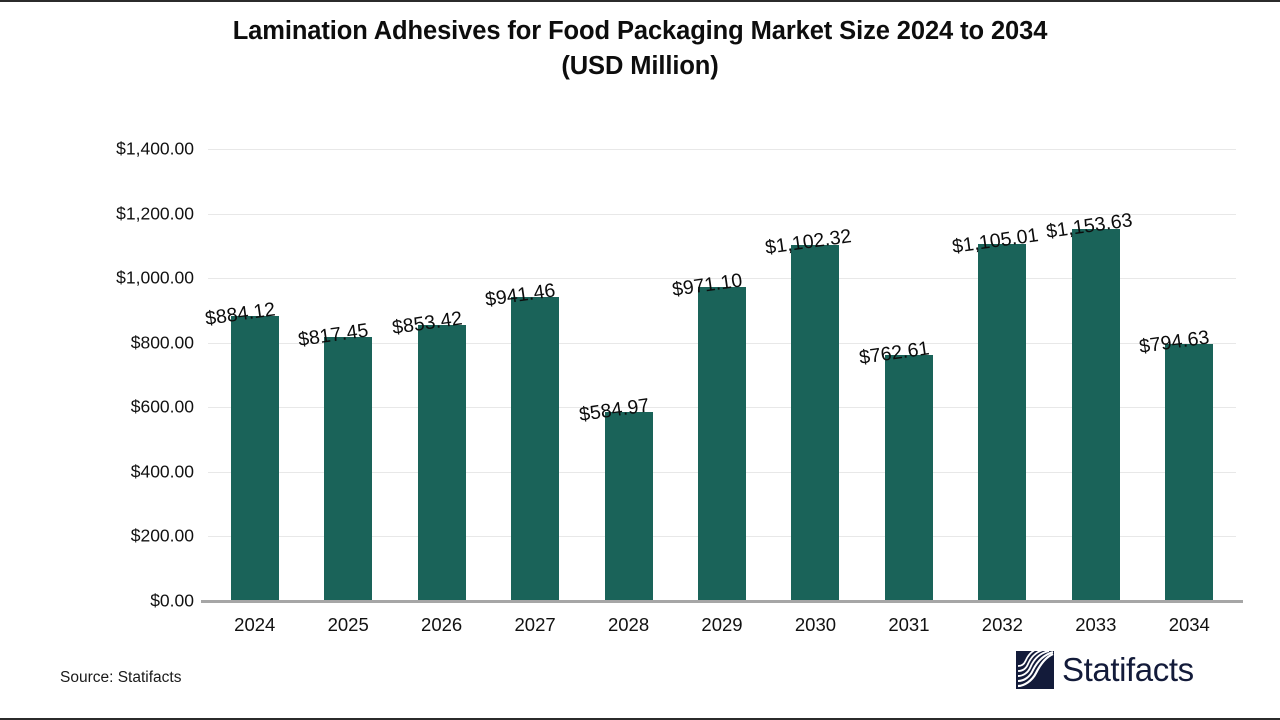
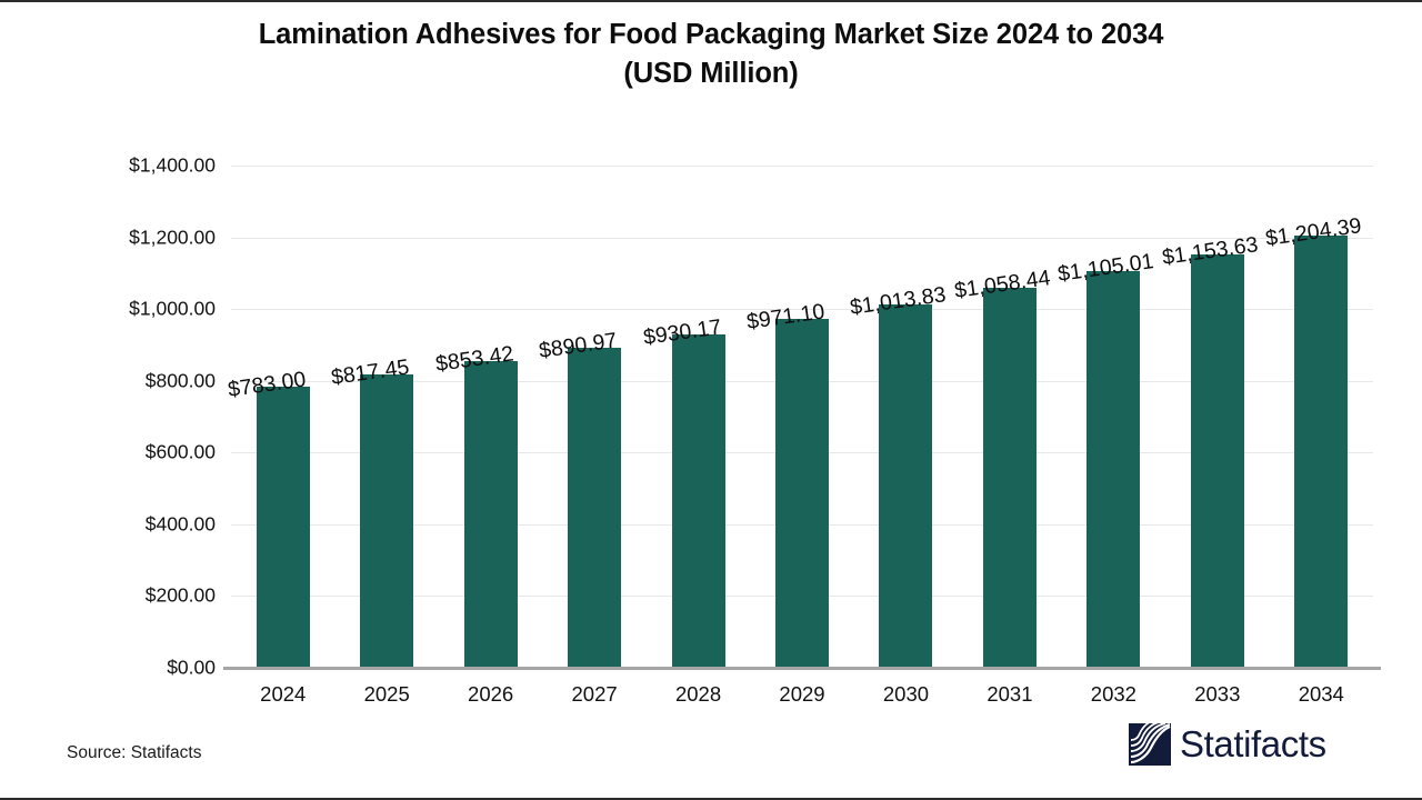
2024: $884.12 -> $783.00
2027: $941.46 -> $890.97
2028: $584.97 -> $930.17
2030: $1,102.32 -> $1,013.83
2031: $762.61 -> $1,058.44
2034: $794.63 -> $1,204.39
